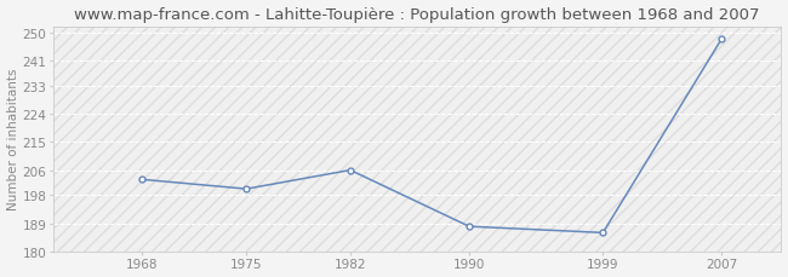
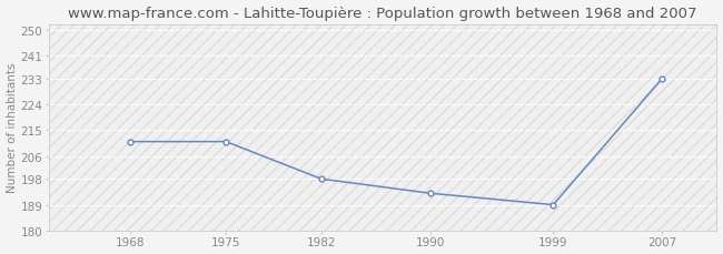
1968: 203 -> 211
1975: 200 -> 211
1982: 206 -> 198
1990: 188 -> 193
1999: 186 -> 189
2007: 248 -> 233
